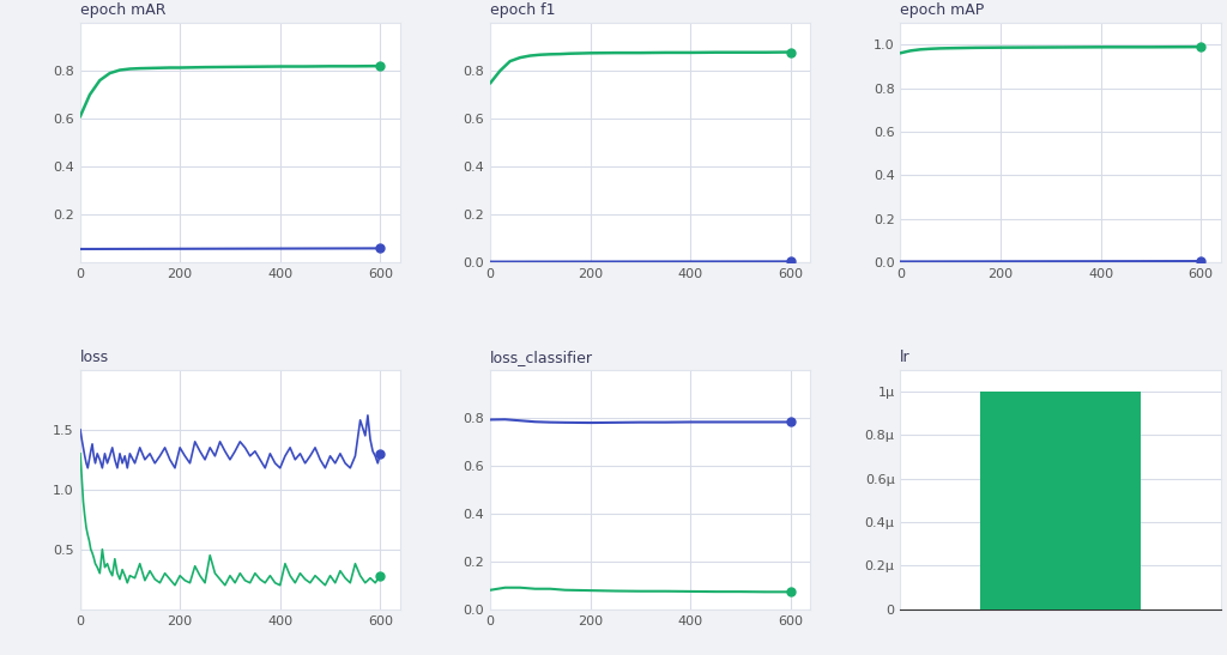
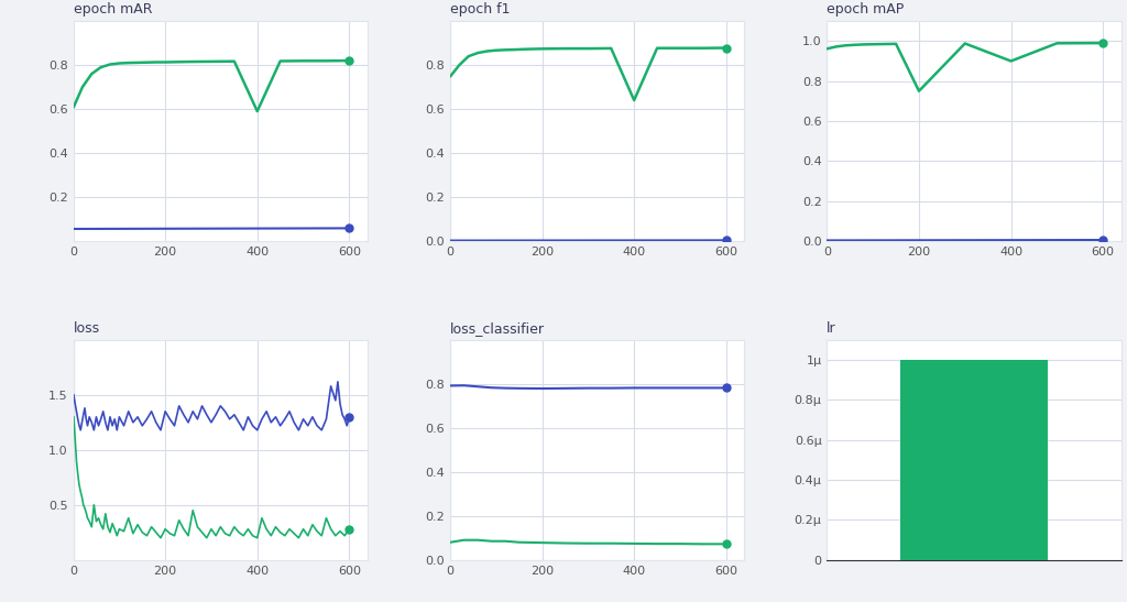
epoch mAR/400: 0.82 -> 0.59
epoch f1/400: 0.88 -> 0.64
epoch mAP/200: 0.99 -> 0.75
epoch mAP/400: 0.99 -> 0.90
